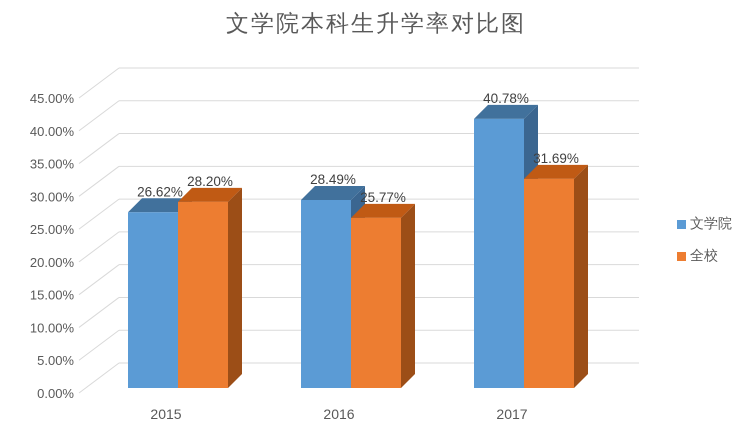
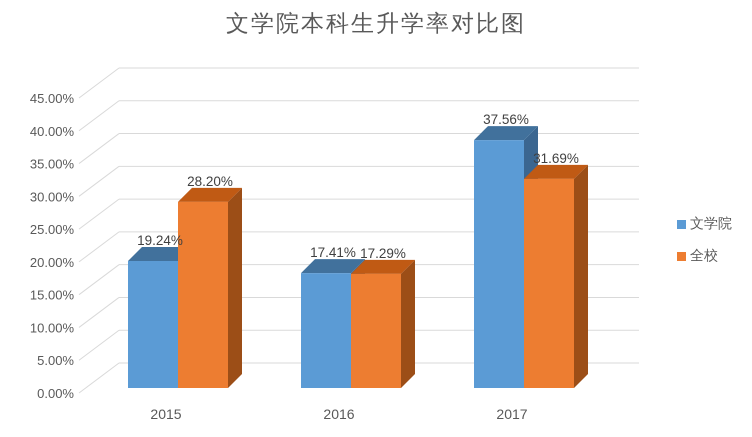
文学院/2015: 26.62% -> 19.24%
文学院/2016: 28.49% -> 17.41%
全校/2016: 25.77% -> 17.29%
文学院/2017: 40.78% -> 37.56%
